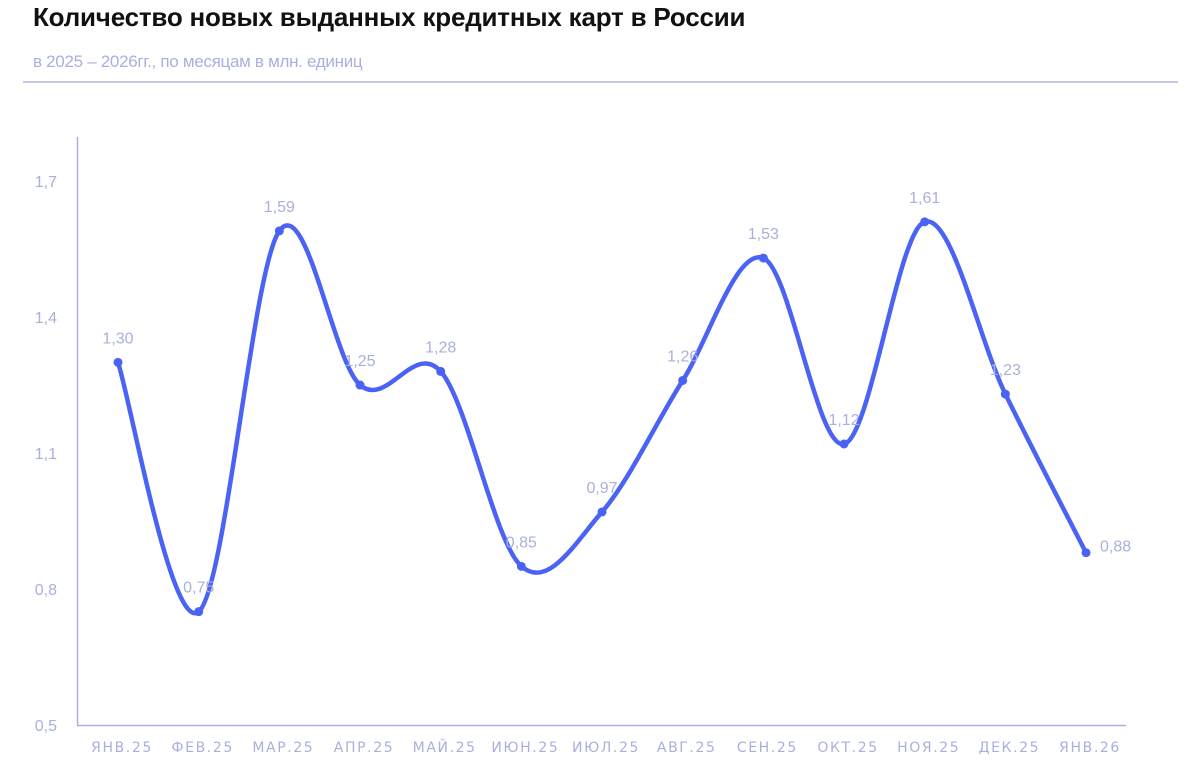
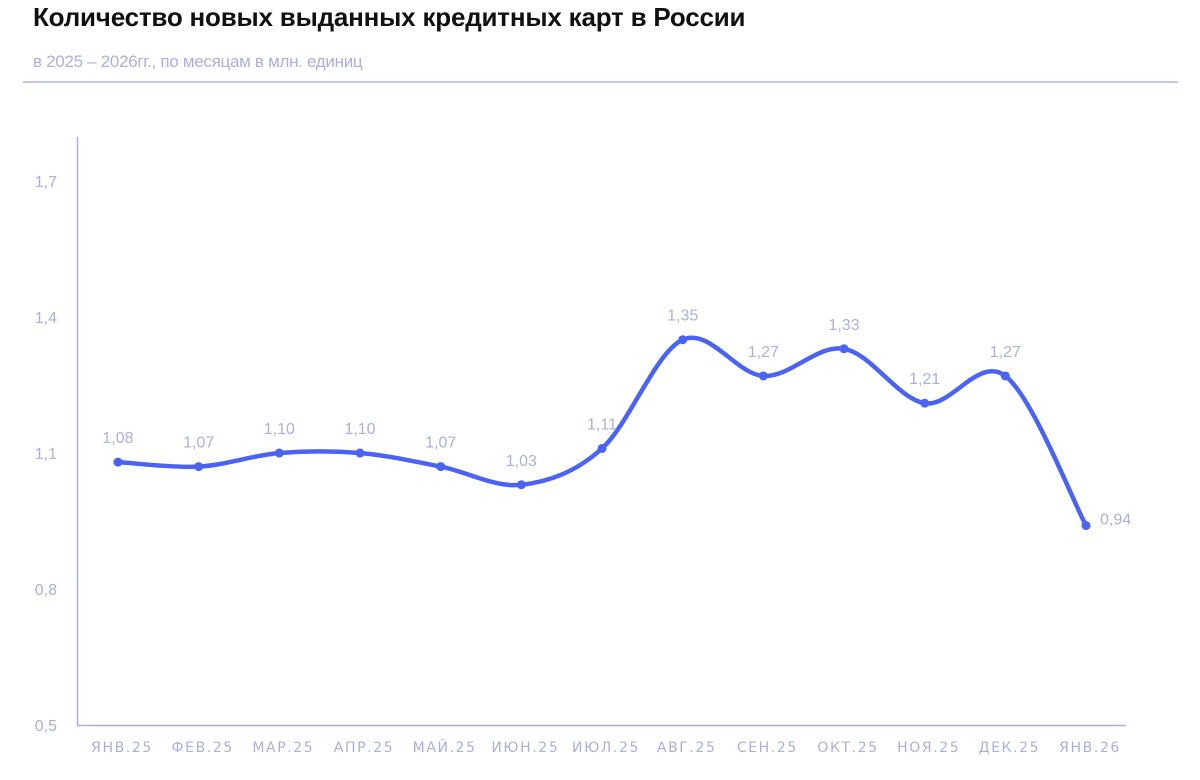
ЯНВ.25: 1,30 -> 1,08
ФЕВ.25: 0,75 -> 1,07
МАР.25: 1,59 -> 1,10
АПР.25: 1,25 -> 1,10
МАЙ.25: 1,28 -> 1,07
ИЮН.25: 0,85 -> 1,03
ИЮЛ.25: 0,97 -> 1,11
АВГ.25: 1,26 -> 1,35
СЕН.25: 1,53 -> 1,27
ОКТ.25: 1,12 -> 1,33
НОЯ.25: 1,61 -> 1,21
ДЕК.25: 1,23 -> 1,27
ЯНВ.26: 0,88 -> 0,94
